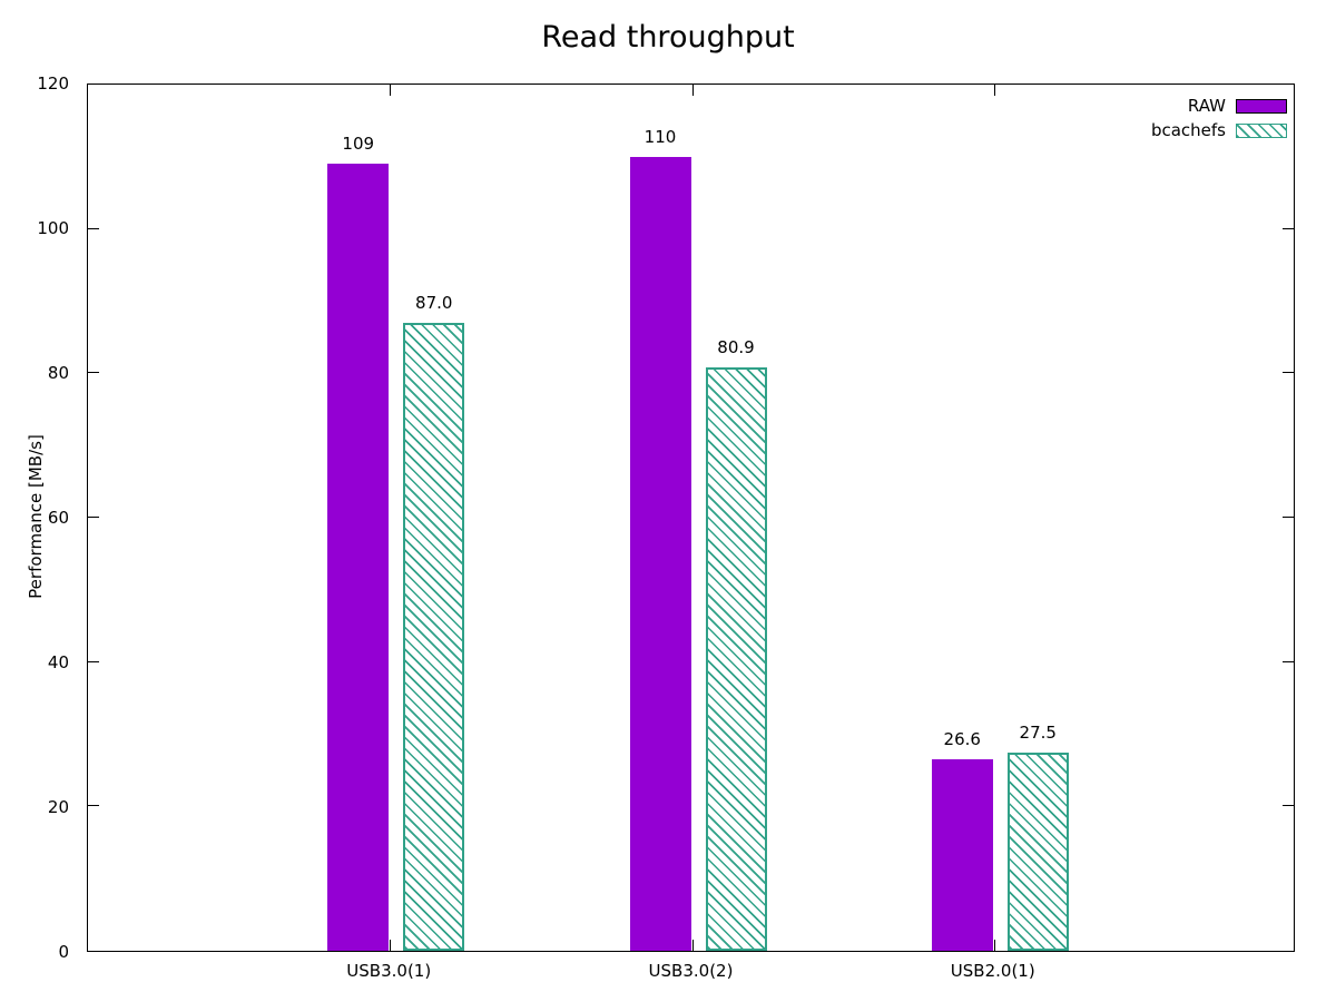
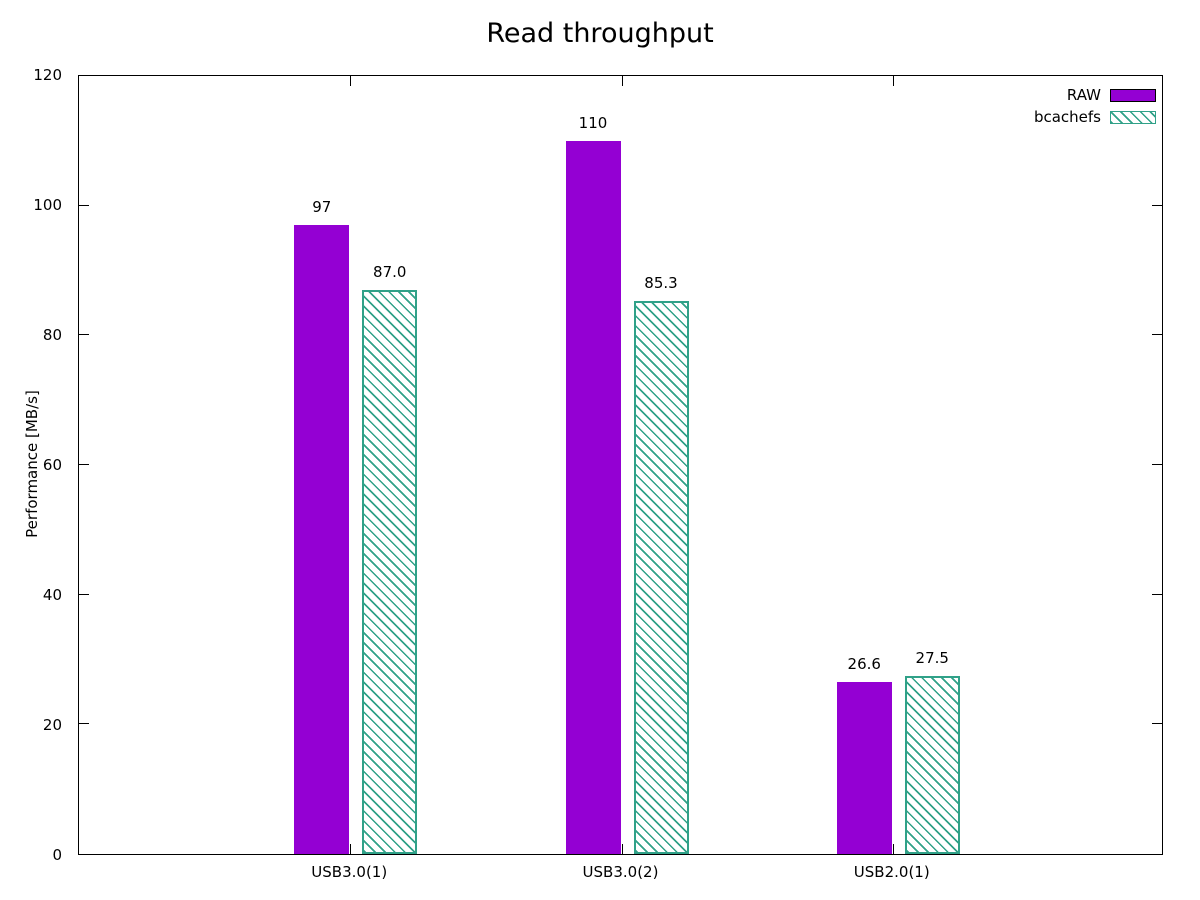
RAW/USB3.0(1): 109 -> 97
bcachefs/USB3.0(2): 80.9 -> 85.3
